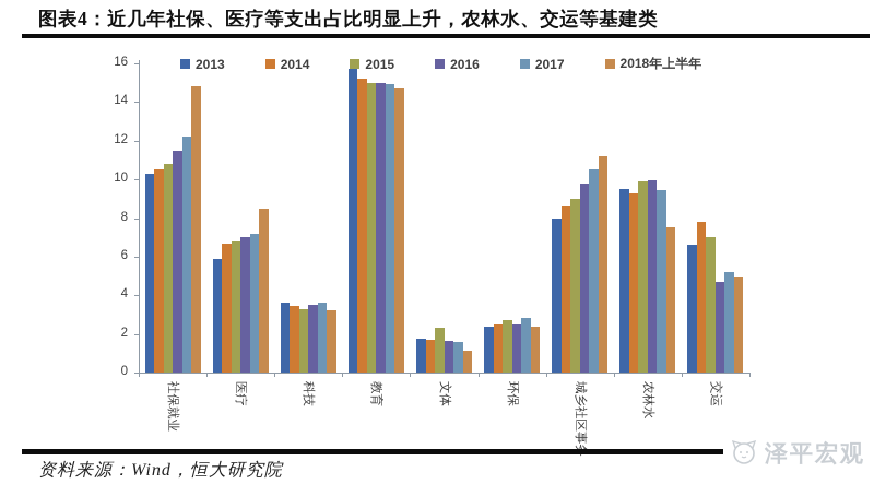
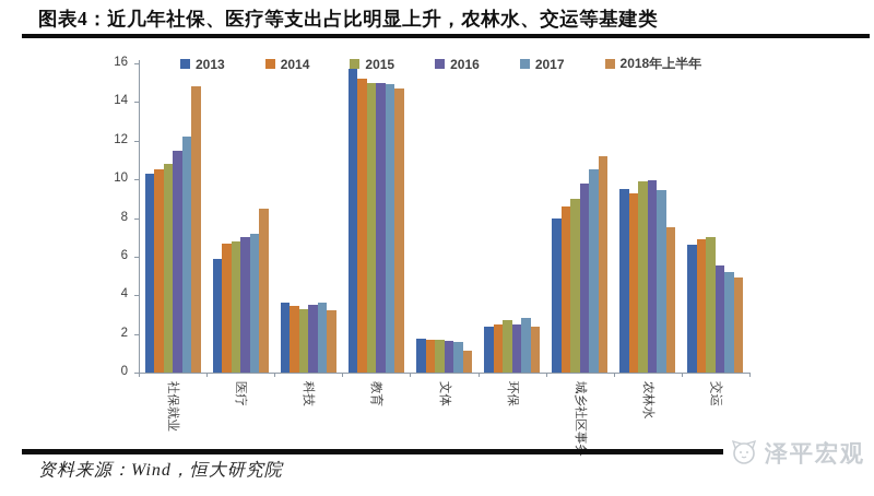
2015/文体: 2.3 -> 1.7
2014/交运: 7.8 -> 6.9
2016/交运: 4.7 -> 5.5
